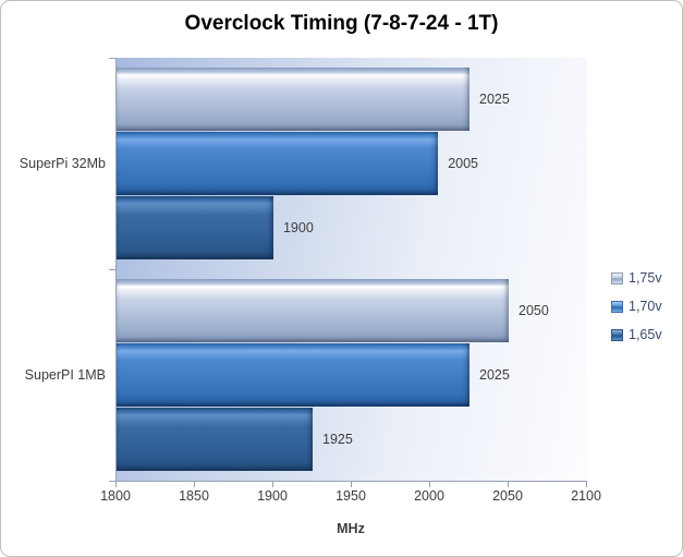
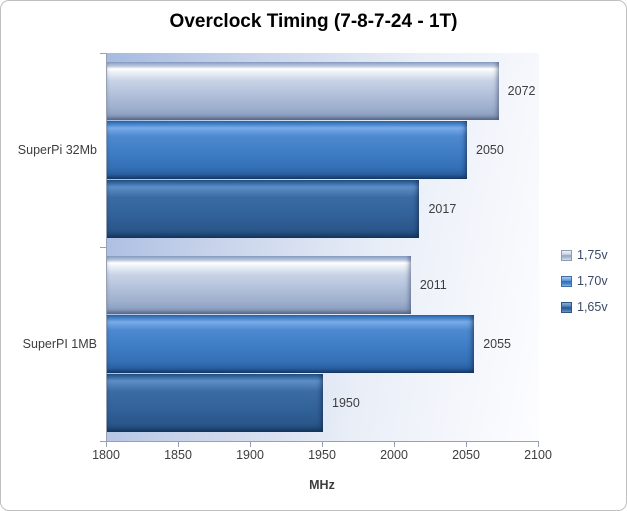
1,75v/SuperPi 32Mb: 2025 -> 2072
1,70v/SuperPi 32Mb: 2005 -> 2050
1,65v/SuperPi 32Mb: 1900 -> 2017
1,75v/SuperPI 1MB: 2050 -> 2011
1,70v/SuperPI 1MB: 2025 -> 2055
1,65v/SuperPI 1MB: 1925 -> 1950
